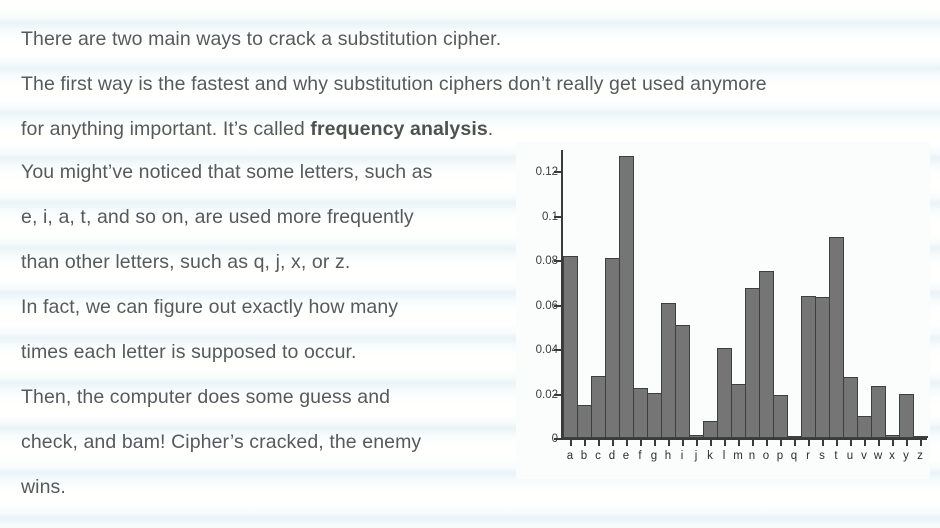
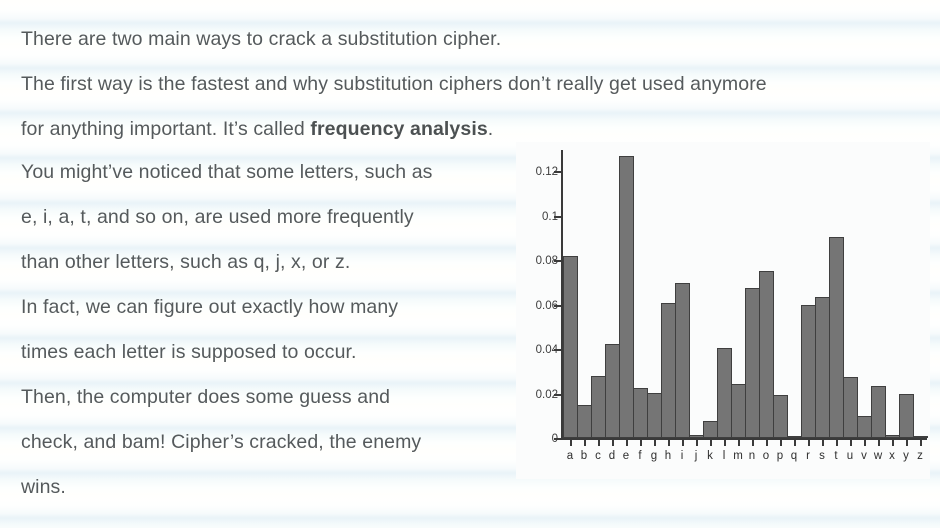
d: 0.081 -> 0.043
i: 0.051 -> 0.070
r: 0.064 -> 0.060
